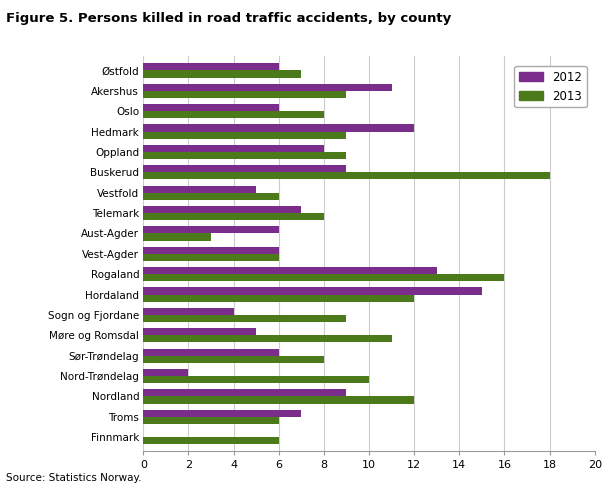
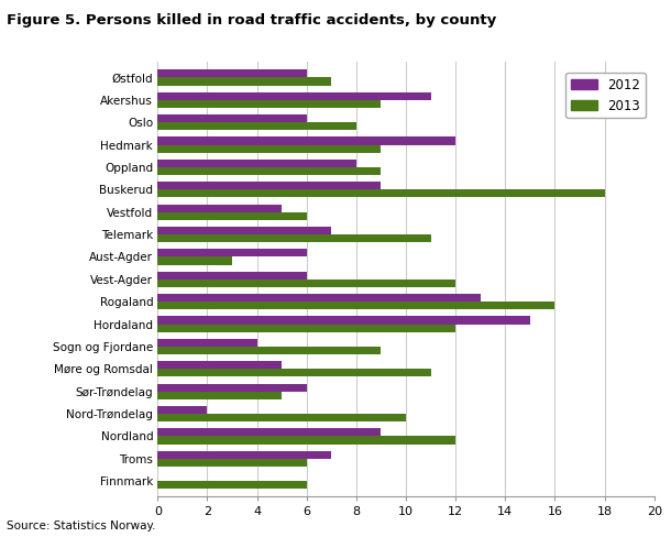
2013/Telemark: 8 -> 11
2013/Vest-Agder: 6 -> 12
2013/Sør-Trøndelag: 8 -> 5
